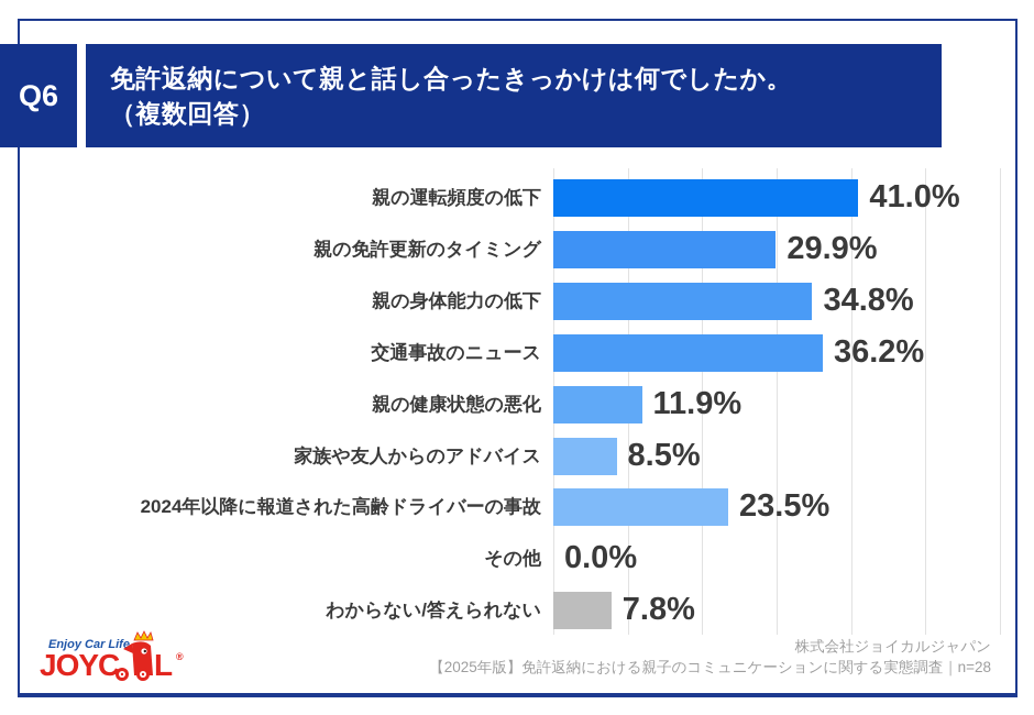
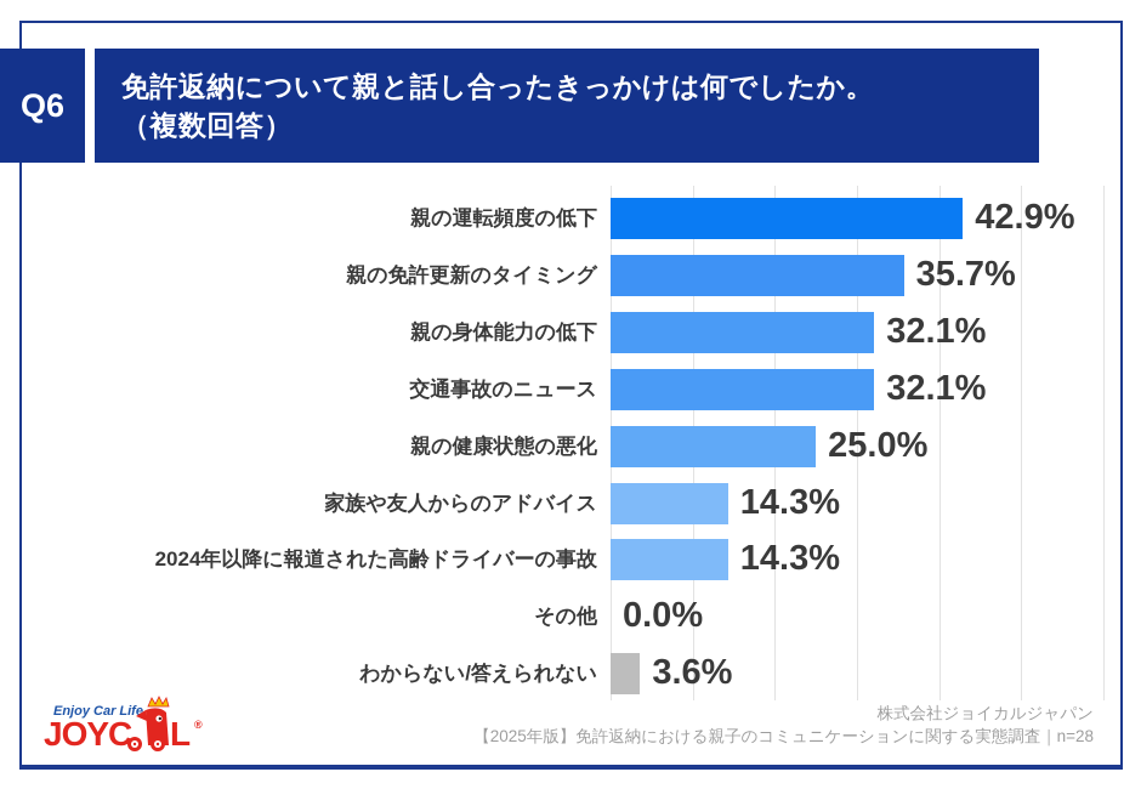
親の運転頻度の低下: 41.0% -> 42.9%
親の免許更新のタイミング: 29.9% -> 35.7%
親の身体能力の低下: 34.8% -> 32.1%
交通事故のニュース: 36.2% -> 32.1%
親の健康状態の悪化: 11.9% -> 25.0%
家族や友人からのアドバイス: 8.5% -> 14.3%
2024年以降に報道された高齢ドライバーの事故: 23.5% -> 14.3%
わからない/答えられない: 7.8% -> 3.6%
